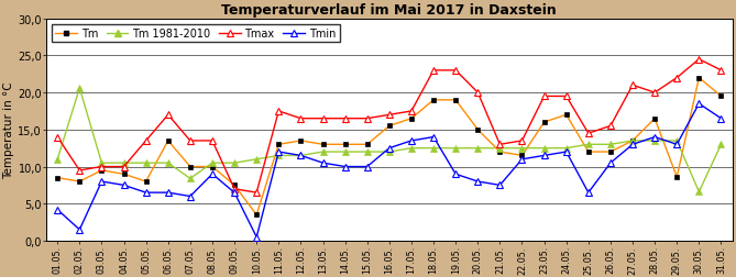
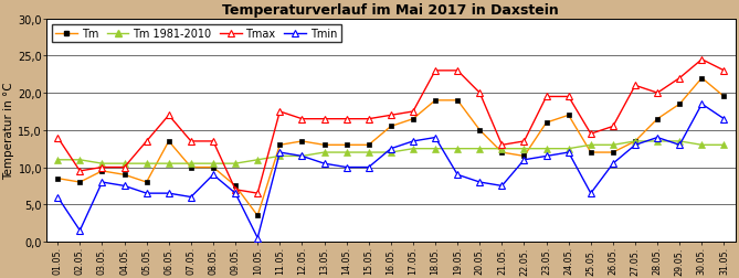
Tmin/01.05.: 4,2 -> 6,0
Tm 1981-2010/02.05.: 20,6 -> 11,0
Tm 1981-2010/07.05.: 8,4 -> 10,5
Tm/29.05.: 8,6 -> 18,5
Tm 1981-2010/30.05.: 6,6 -> 13,0
